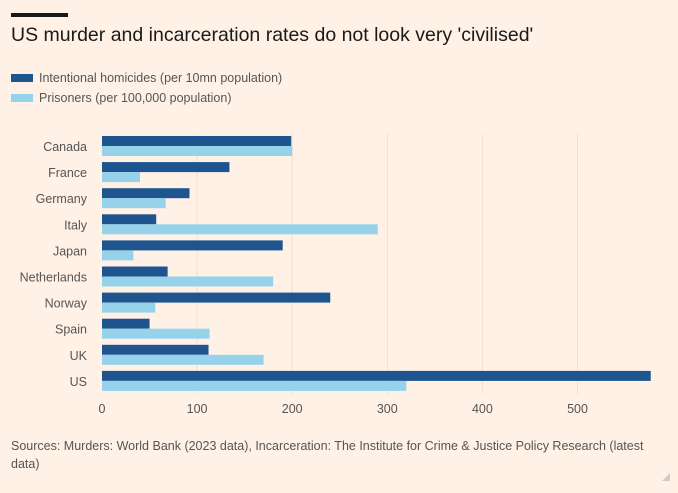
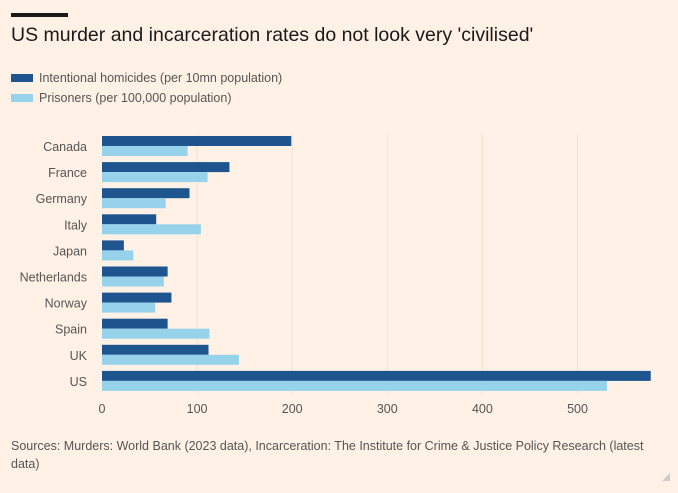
Prisoners (per 100,000 population)/Canada: 200 -> 90
Prisoners (per 100,000 population)/France: 40 -> 110
Prisoners (per 100,000 population)/Italy: 290 -> 100
Intentional homicides (per 10mn population)/Japan: 190 -> 20
Prisoners (per 100,000 population)/Netherlands: 180 -> 60
Intentional homicides (per 10mn population)/Norway: 240 -> 70
Intentional homicides (per 10mn population)/Spain: 50 -> 70
Prisoners (per 100,000 population)/UK: 170 -> 140
Prisoners (per 100,000 population)/US: 320 -> 530
